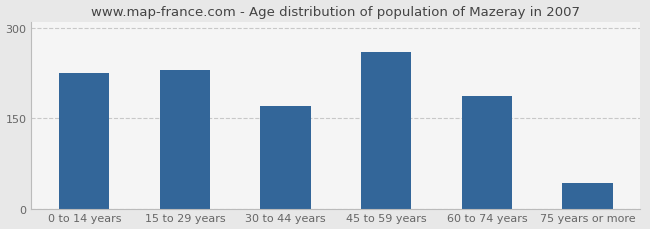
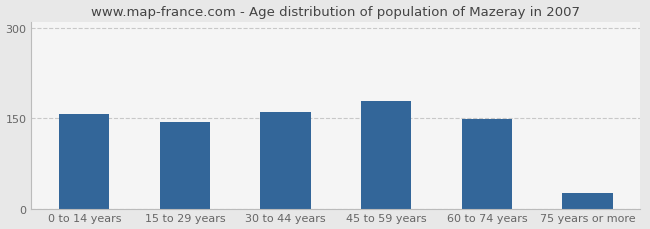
0 to 14 years: 224 -> 156
15 to 29 years: 230 -> 144
30 to 44 years: 170 -> 160
45 to 59 years: 260 -> 178
60 to 74 years: 186 -> 148
75 years or more: 42 -> 25
